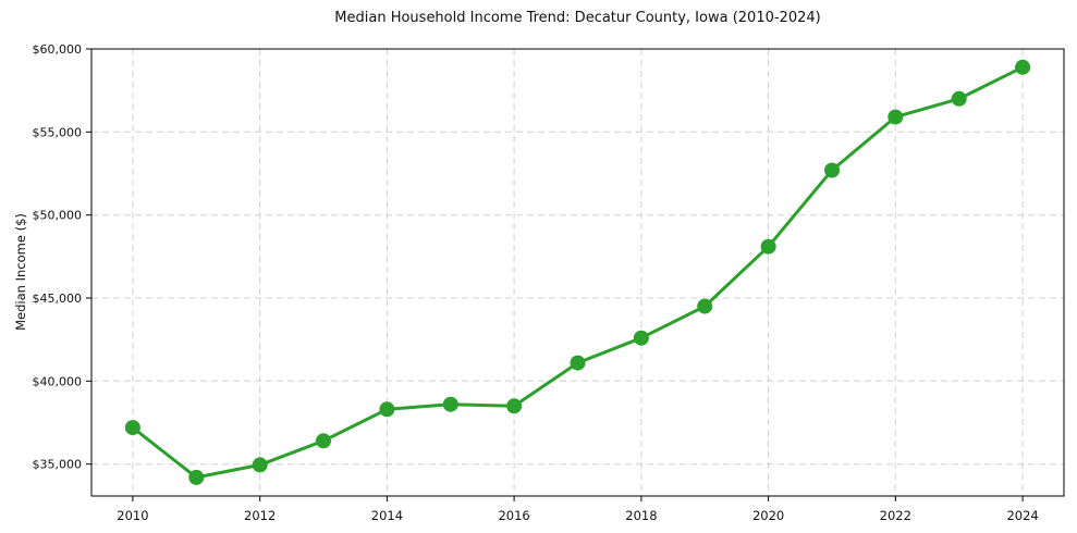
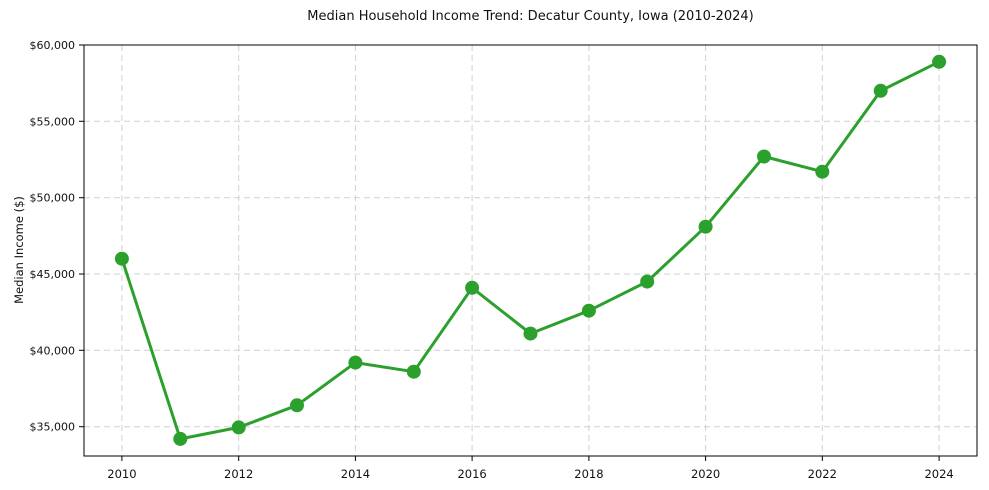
2010: $37200 -> $46000
2014: $38300 -> $39200
2016: $38500 -> $44100
2022: $55900 -> $51700
